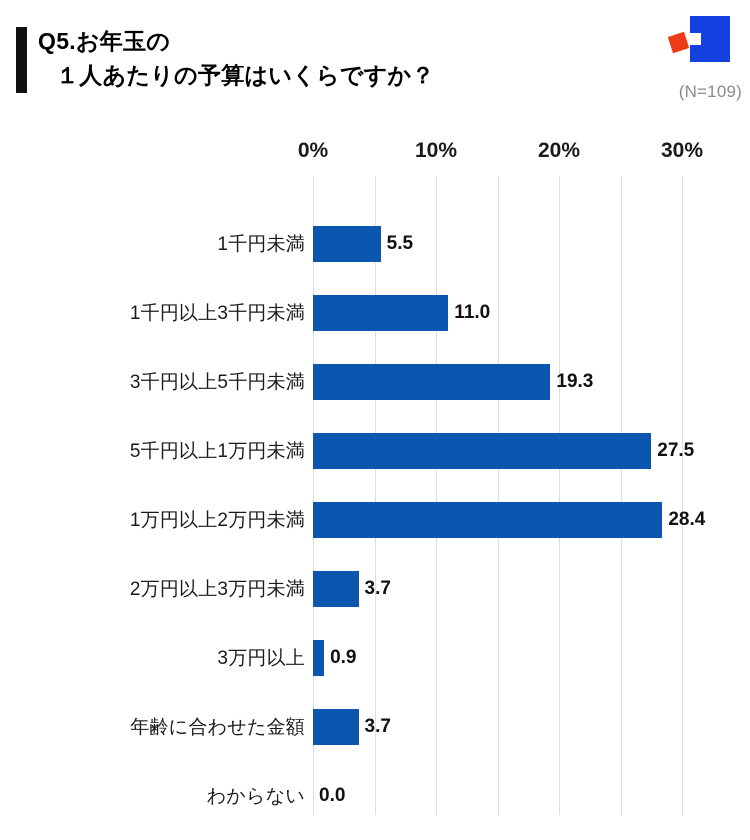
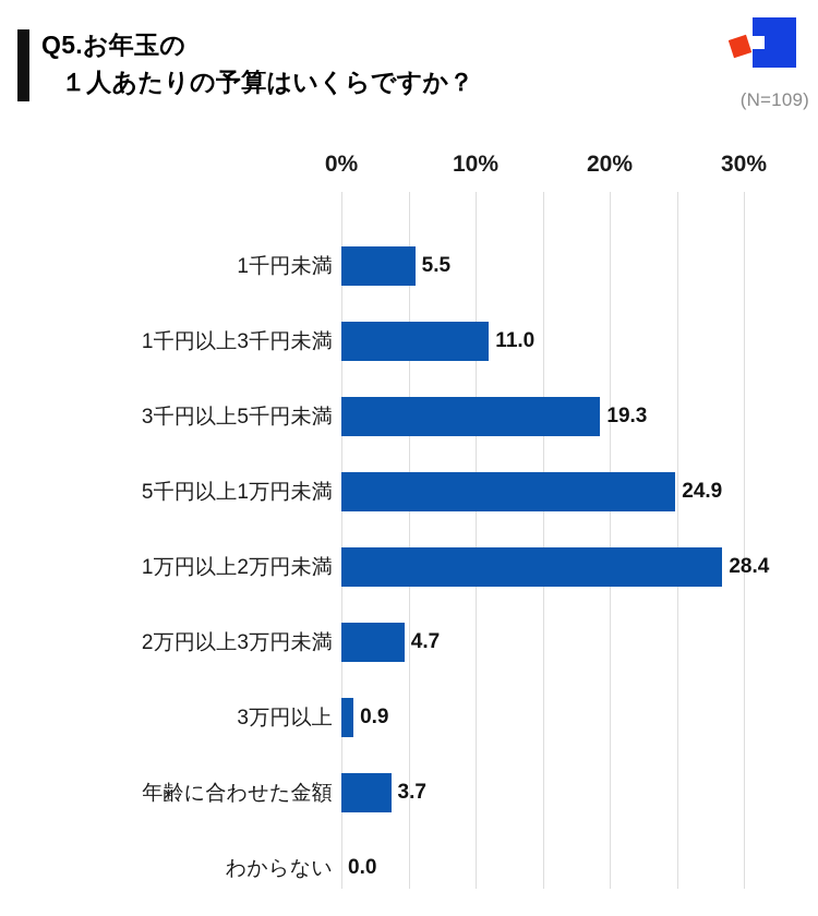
5千円以上1万円未満: 27.5 -> 24.9
2万円以上3万円未満: 3.7 -> 4.7
